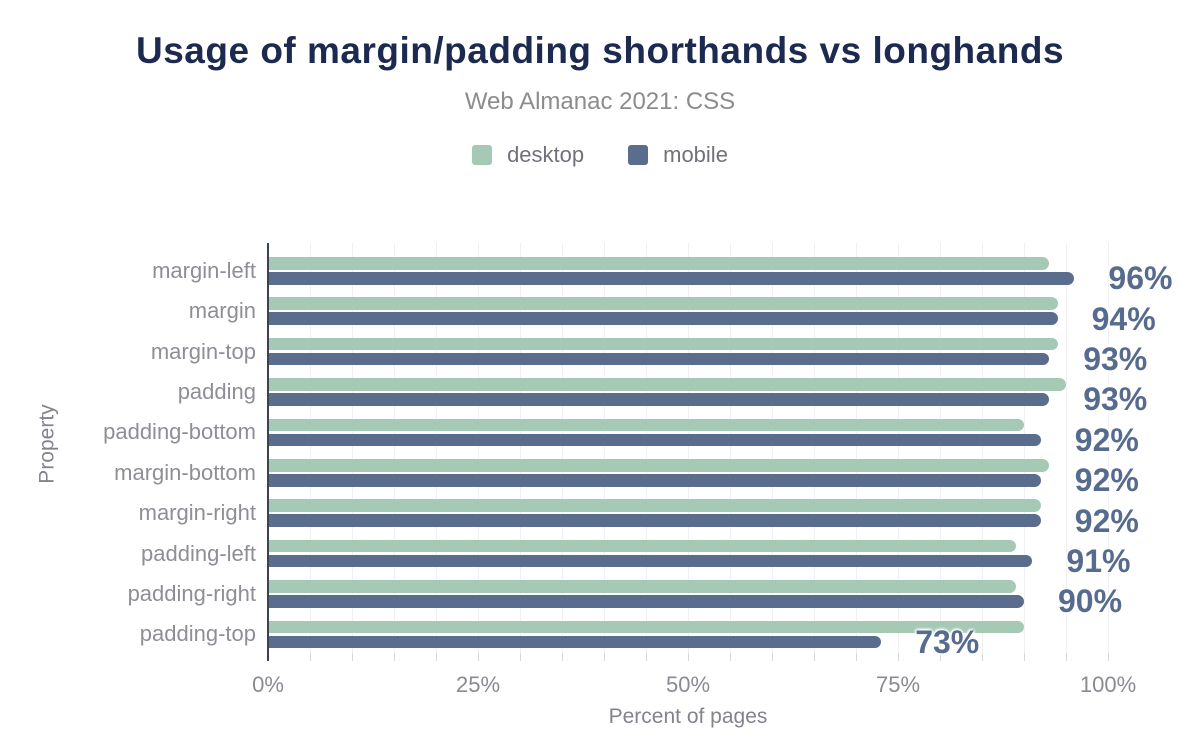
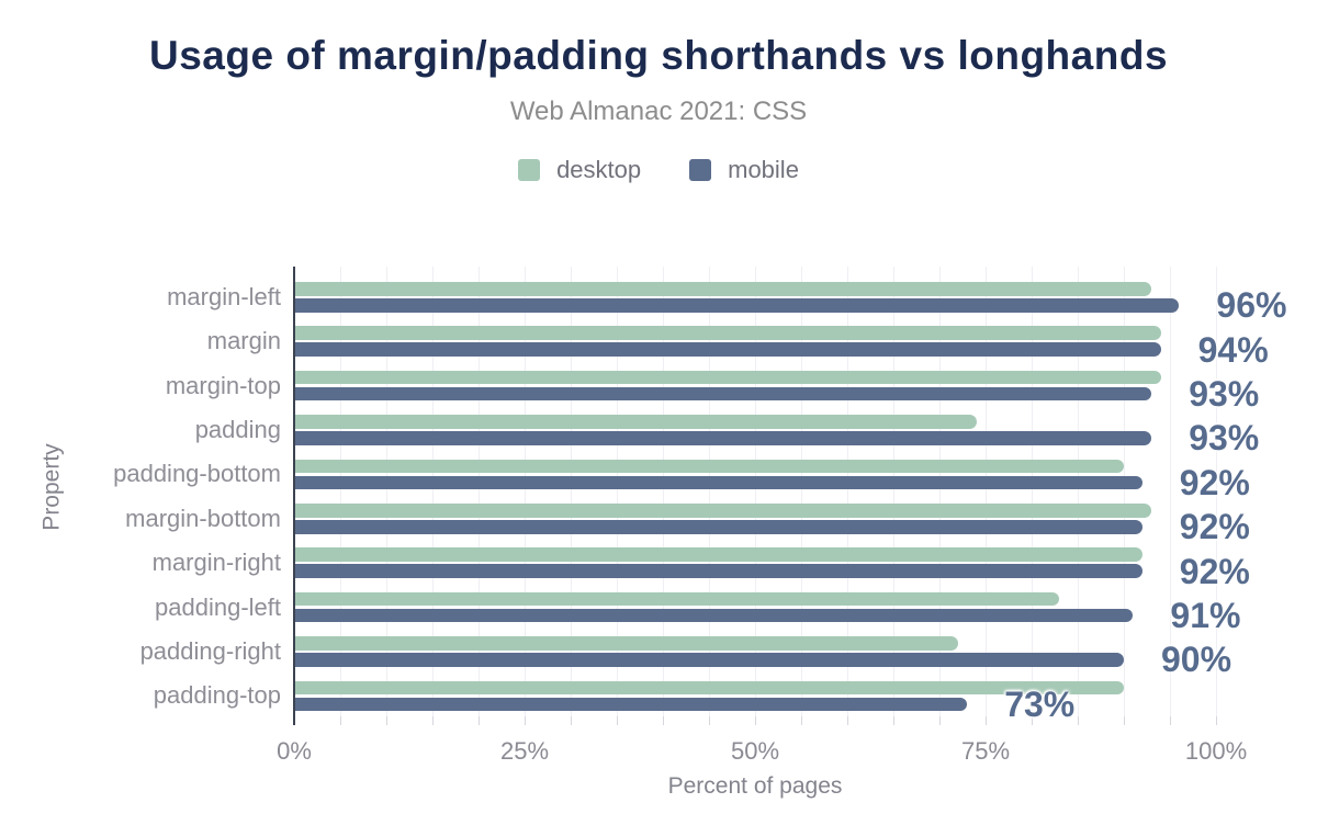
desktop/padding: 95% -> 74%
desktop/padding-left: 89% -> 83%
desktop/padding-right: 89% -> 72%
